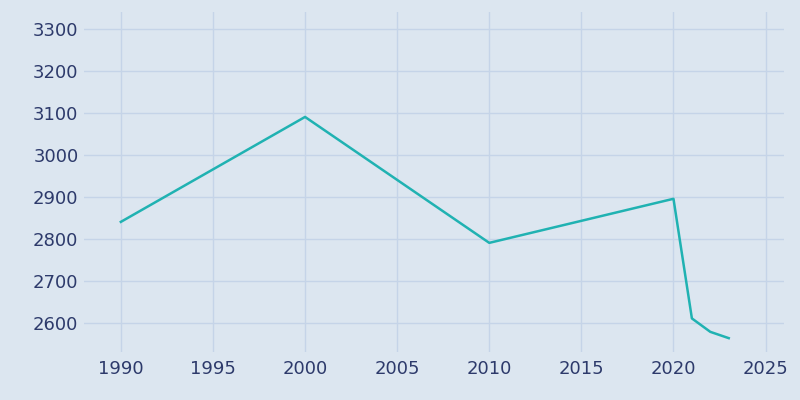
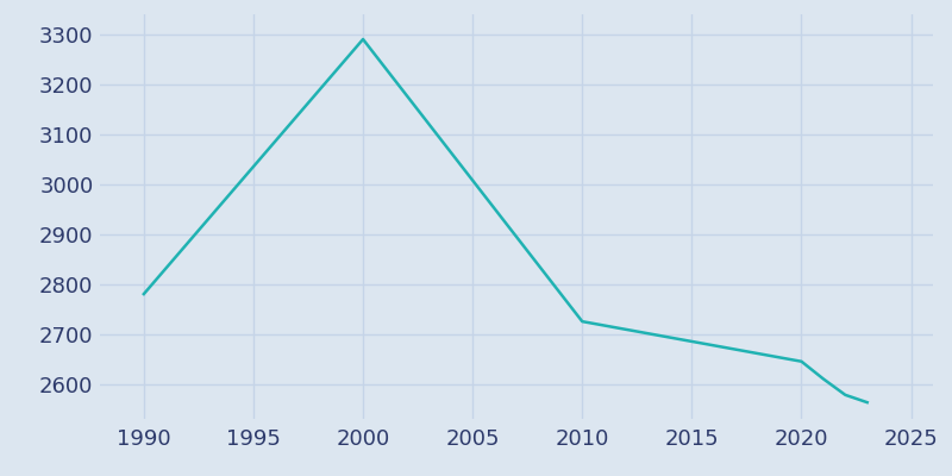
1990: 2840 -> 2780
2000: 3090 -> 3290
2010: 2790 -> 2725
2020: 2895 -> 2645
